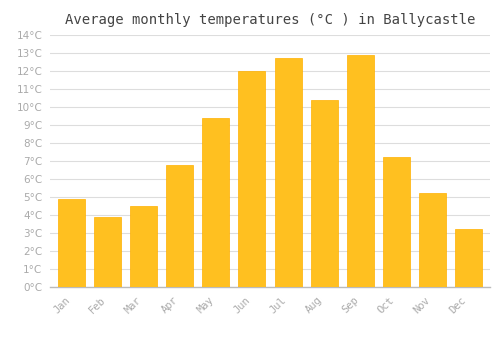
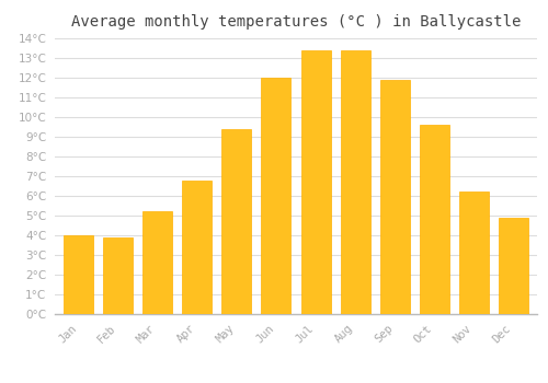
Jan: 4.9°C -> 4.0°C
Mar: 4.5°C -> 5.2°C
Jul: 12.7°C -> 13.4°C
Aug: 10.4°C -> 13.4°C
Sep: 12.9°C -> 11.9°C
Oct: 7.2°C -> 9.6°C
Nov: 5.2°C -> 6.2°C
Dec: 3.2°C -> 4.9°C
